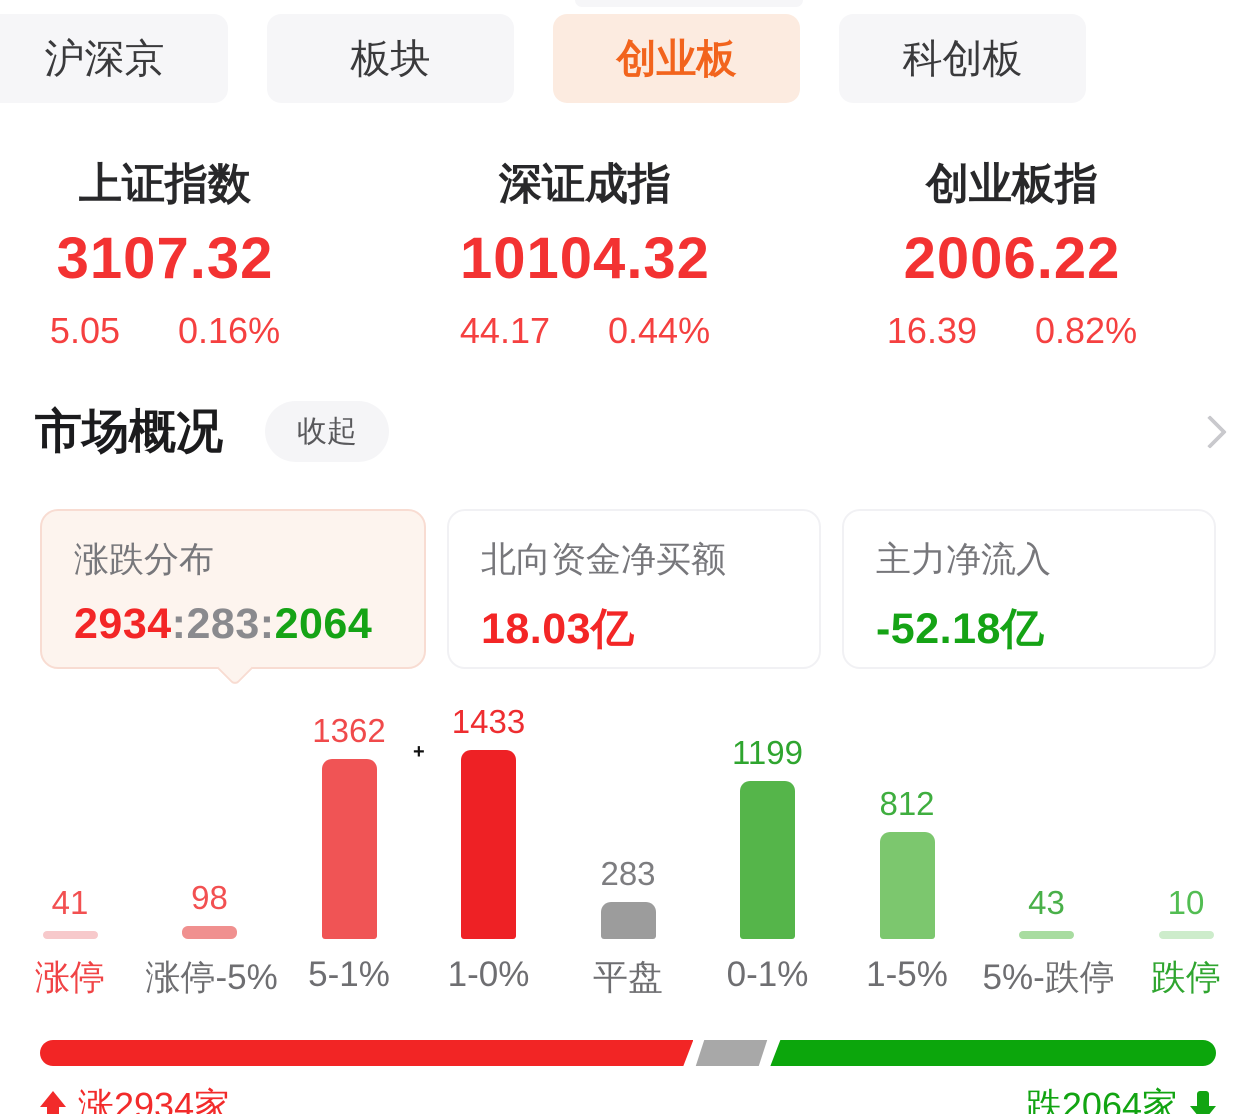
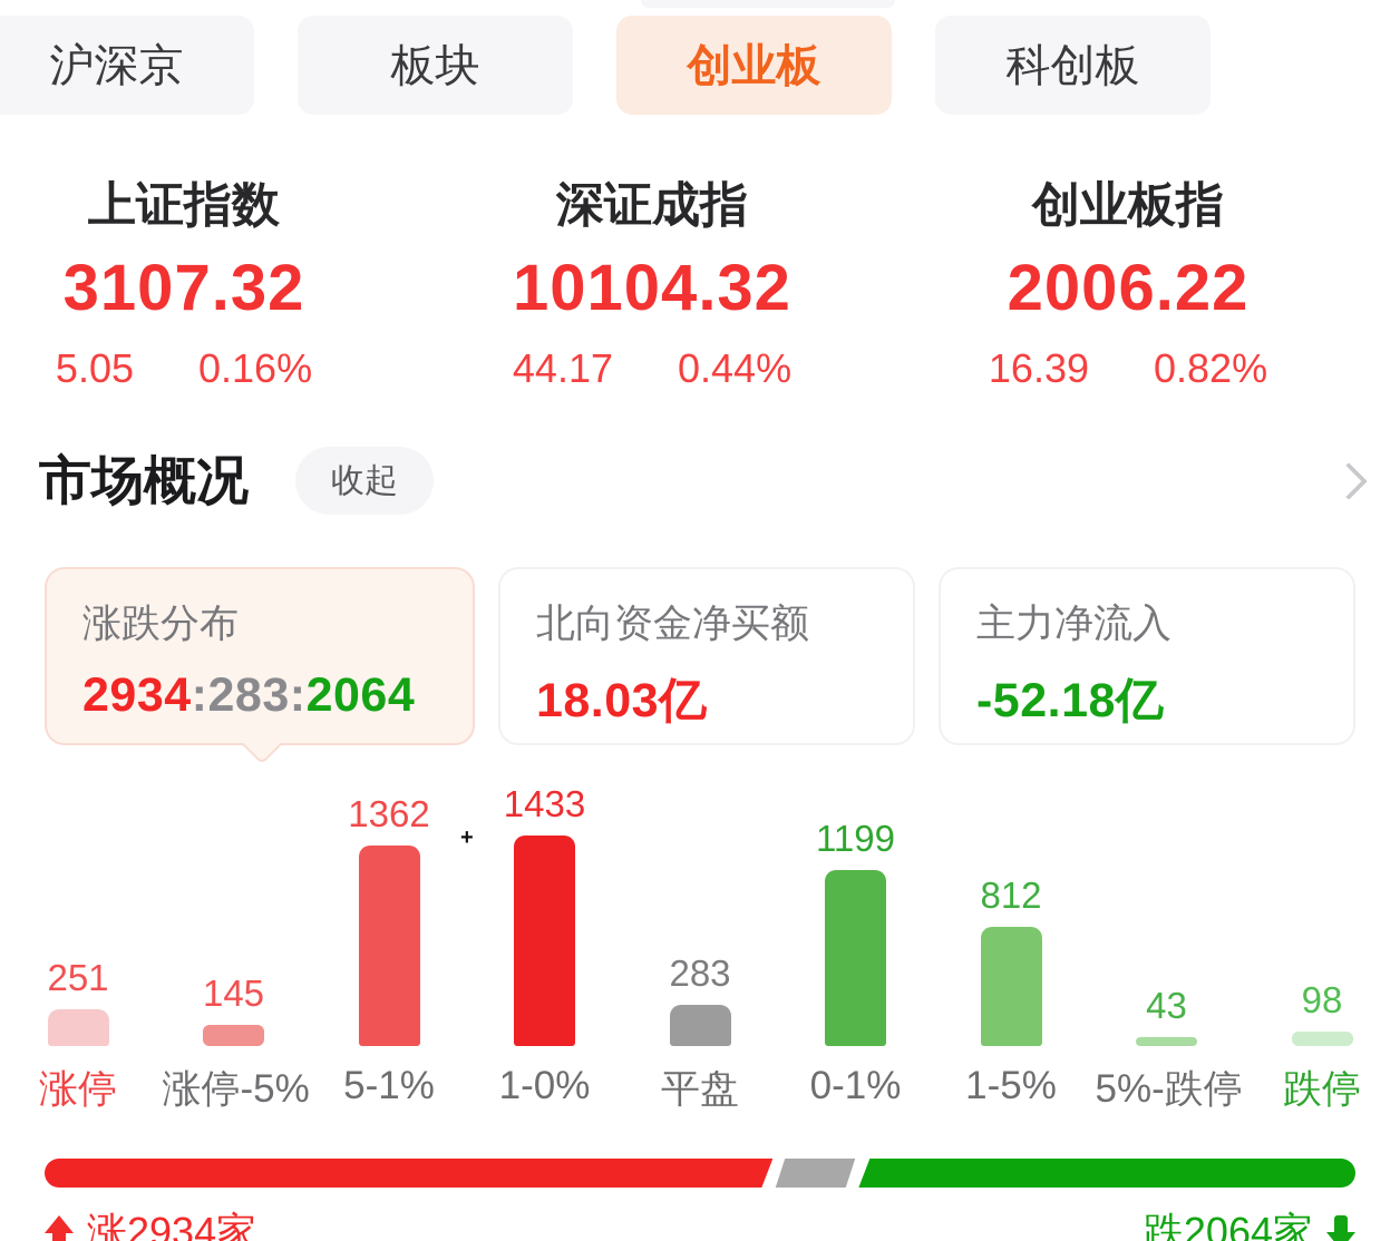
涨停: 41 -> 251
涨停-5%: 98 -> 145
跌停: 10 -> 98
